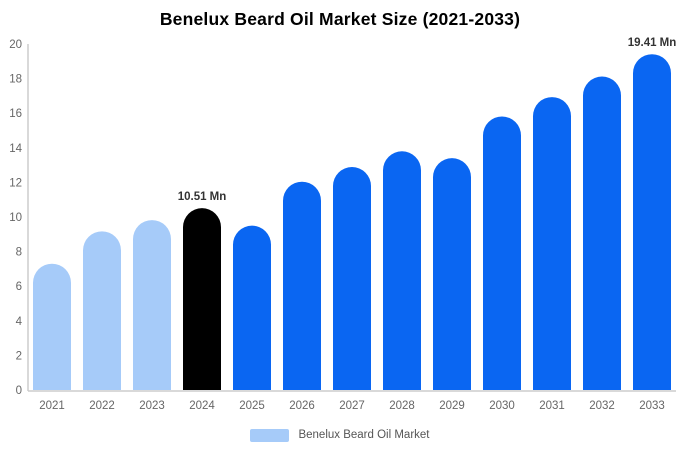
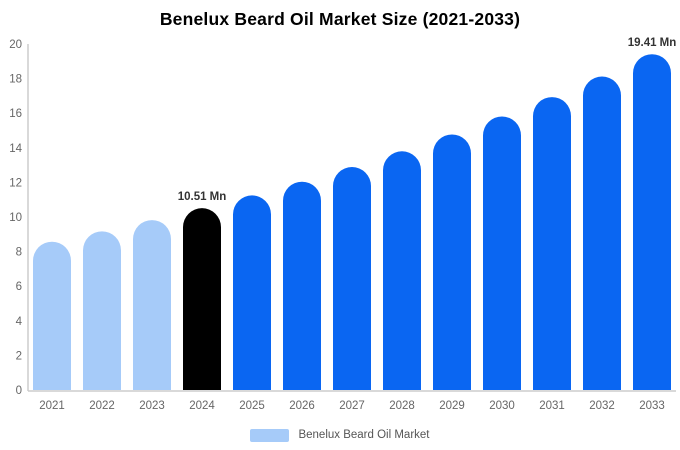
2021: 7.3 -> 8.6
2025: 9.5 -> 11.2
2029: 13.4 -> 14.8
